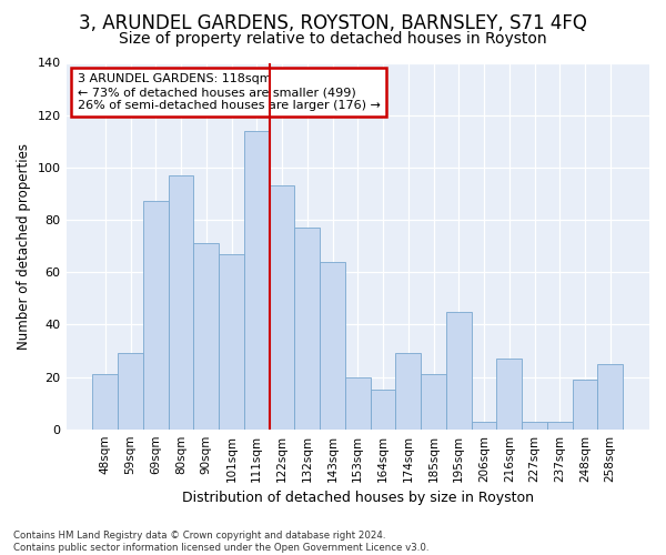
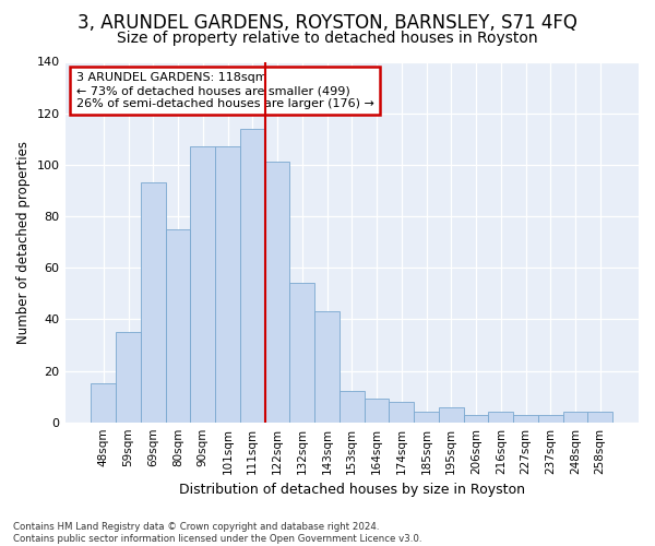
48sqm: 21 -> 15
59sqm: 29 -> 35
69sqm: 87 -> 93
80sqm: 97 -> 75
90sqm: 71 -> 107
101sqm: 67 -> 107
122sqm: 93 -> 101
132sqm: 77 -> 54
143sqm: 64 -> 43
153sqm: 20 -> 12
164sqm: 15 -> 9
174sqm: 29 -> 8
185sqm: 21 -> 4
195sqm: 45 -> 6
216sqm: 27 -> 4
248sqm: 19 -> 4
258sqm: 25 -> 4
